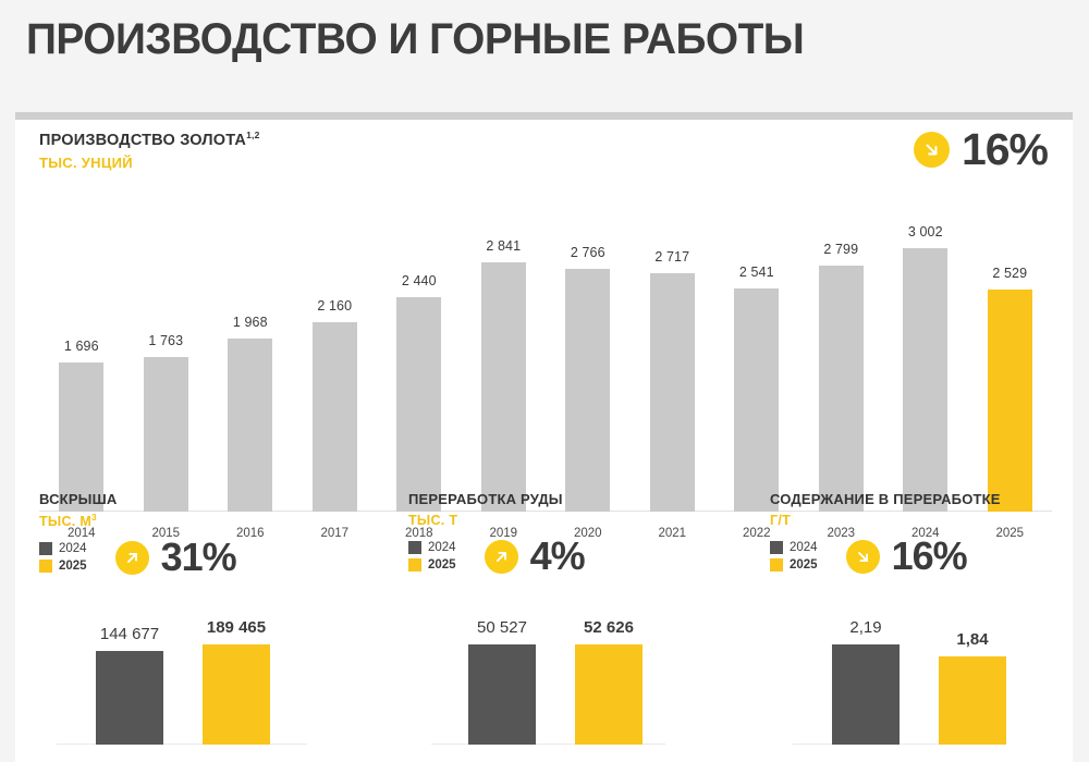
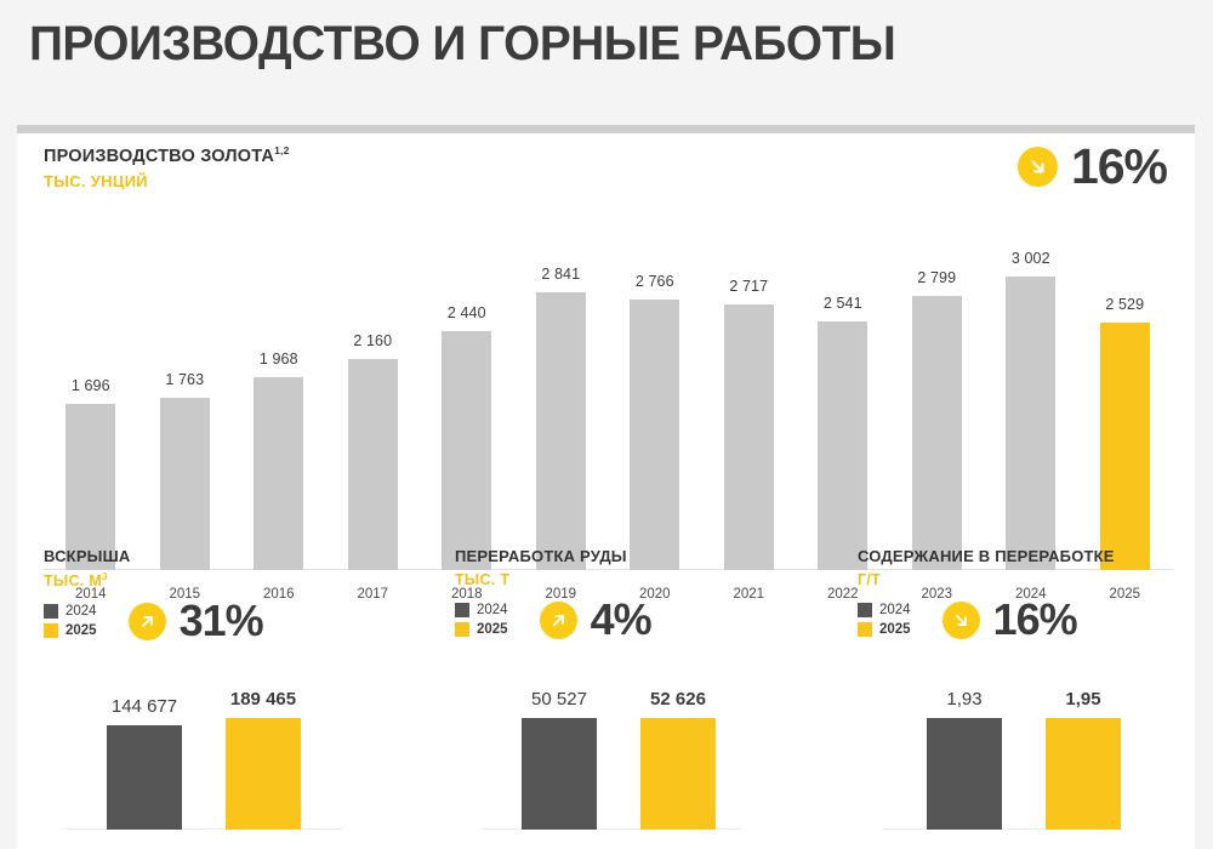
СОДЕРЖАНИЕ В ПЕРЕРАБОТКЕ/2024: 2,19 -> 1,93
СОДЕРЖАНИЕ В ПЕРЕРАБОТКЕ/2025: 1,84 -> 1,95
